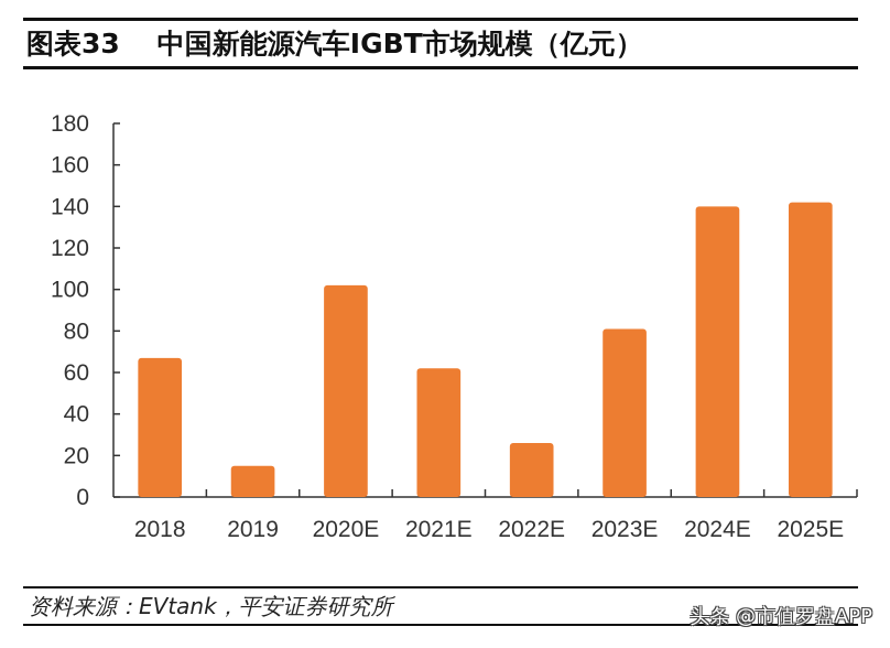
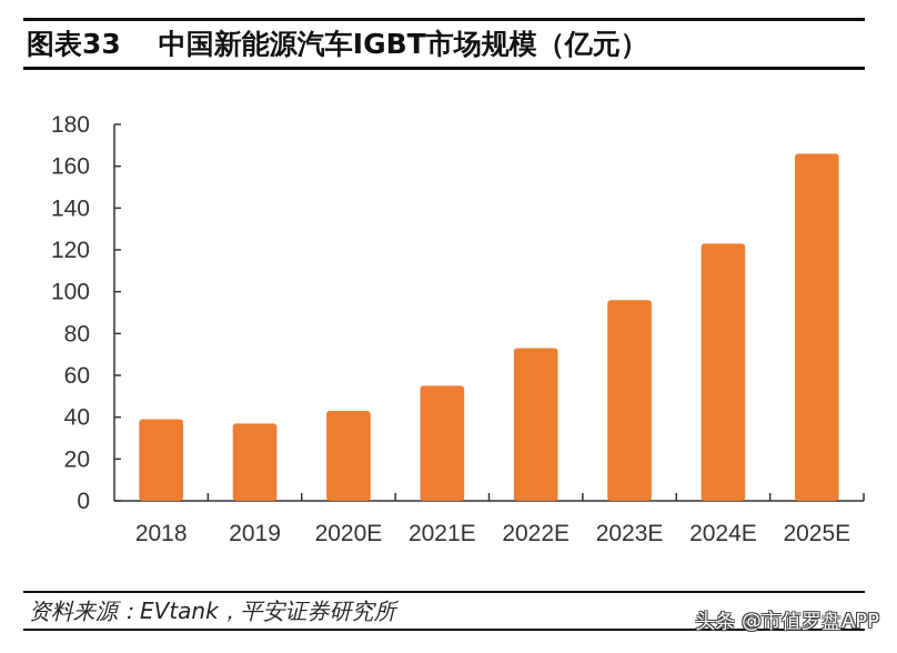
2018: 67 -> 39
2019: 15 -> 37
2020E: 102 -> 43
2021E: 62 -> 55
2022E: 26 -> 73
2023E: 81 -> 96
2024E: 140 -> 123
2025E: 142 -> 166
